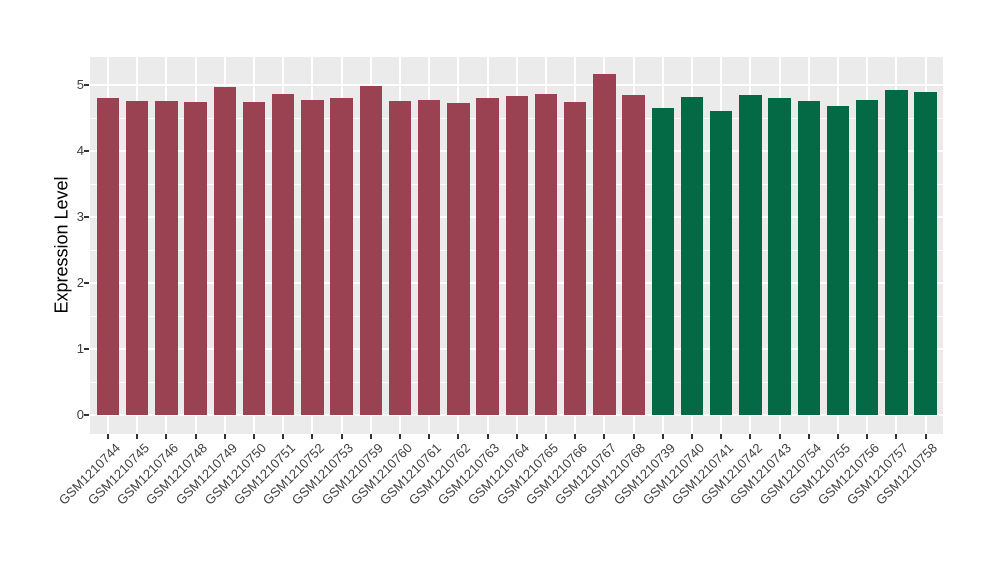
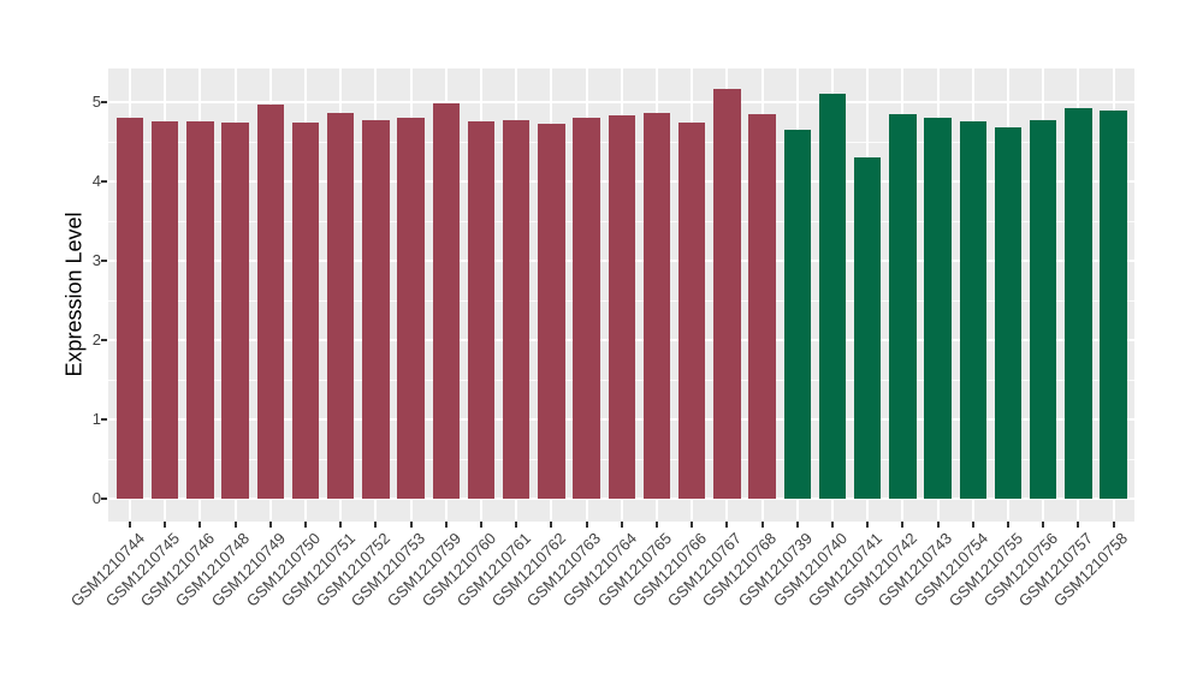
GSM1210740: 4.8 -> 5.1
GSM1210741: 4.6 -> 4.3
